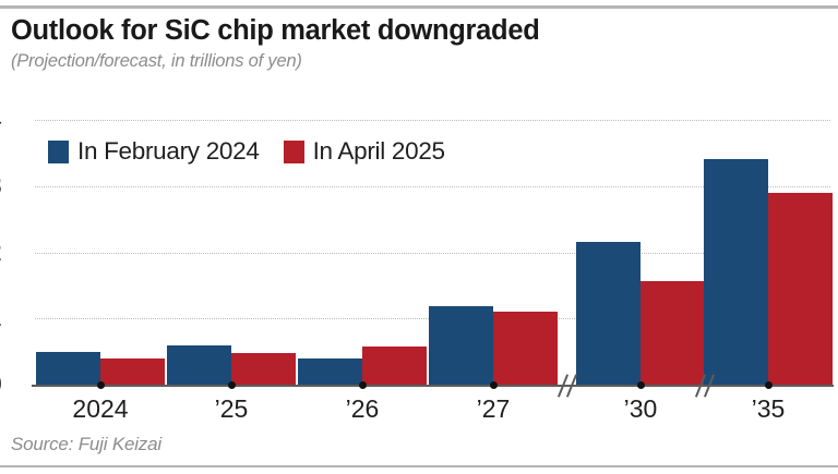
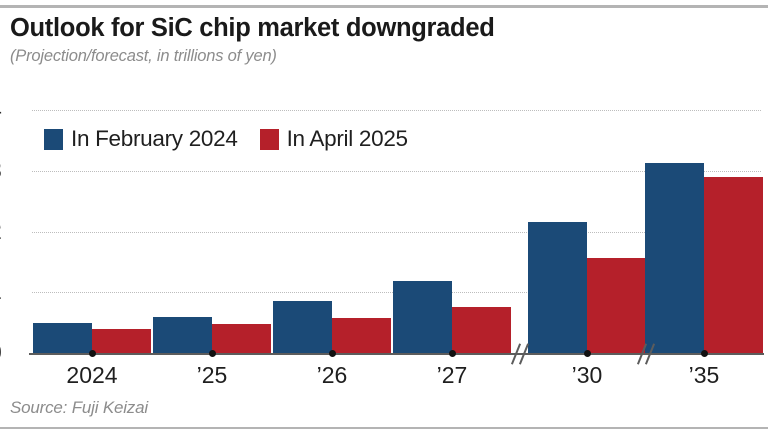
In February 2024/’26: 0.4 -> 0.8
In April 2025/’27: 1.1 -> 0.8
In February 2024/’35: 3.4 -> 3.1
